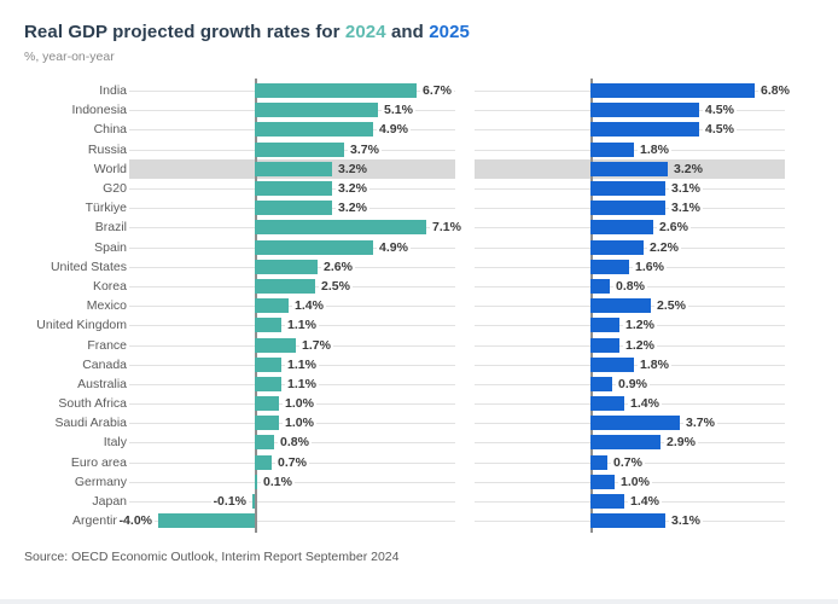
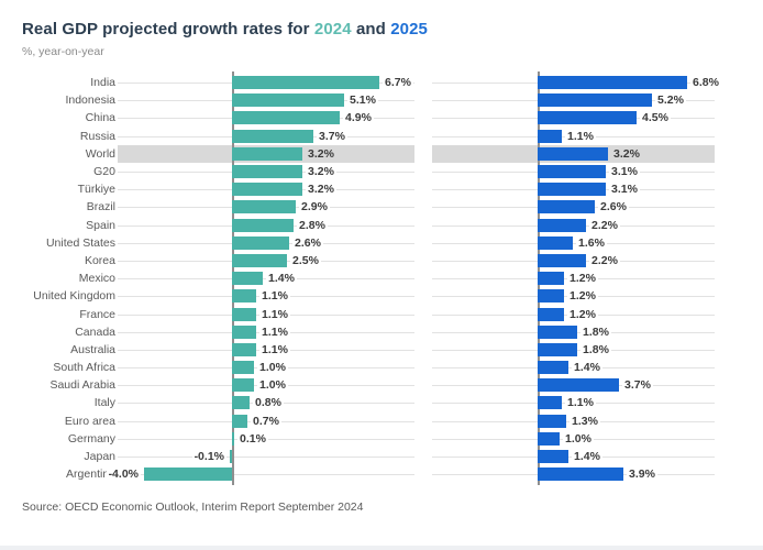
2025/Indonesia: 4.5% -> 5.2%
2025/Russia: 1.8% -> 1.1%
2024/Brazil: 7.1% -> 2.9%
2024/Spain: 4.9% -> 2.8%
2025/Korea: 0.8% -> 2.2%
2025/Mexico: 2.5% -> 1.2%
2024/France: 1.7% -> 1.1%
2025/Australia: 0.9% -> 1.8%
2025/Italy: 2.9% -> 1.1%
2025/Euro area: 0.7% -> 1.3%
2025/Argentina: 3.1% -> 3.9%
